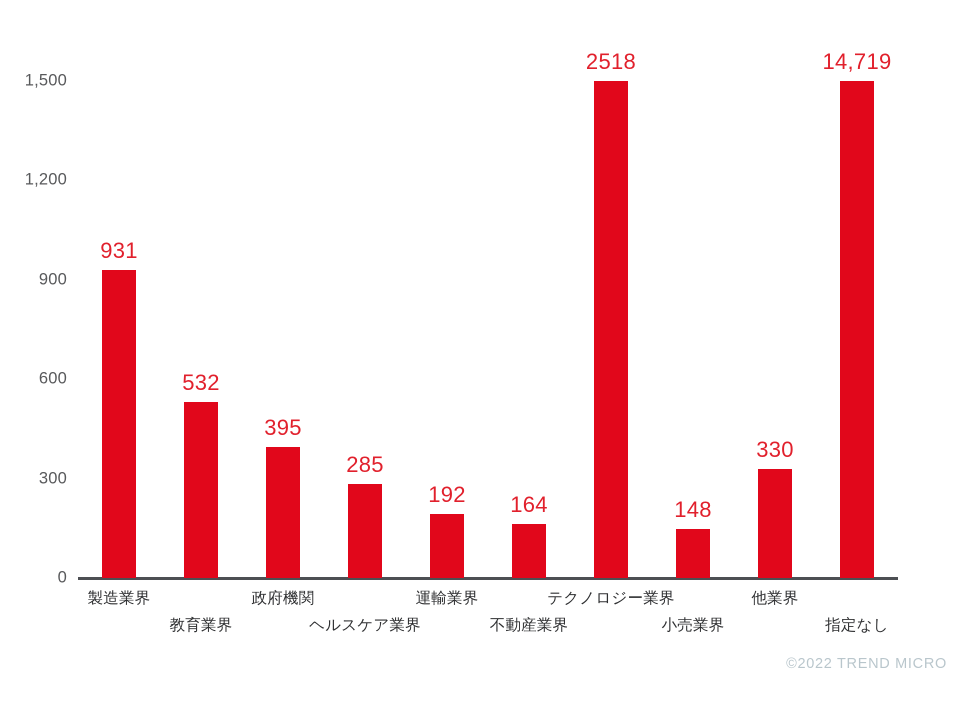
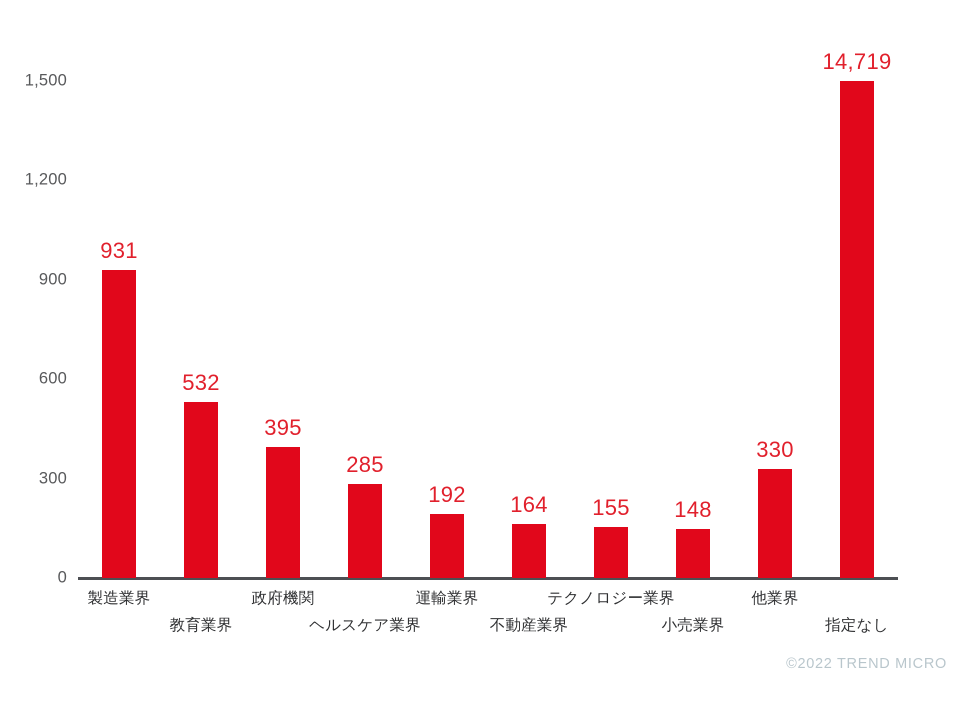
テクノロジー業界: 2518 -> 155
